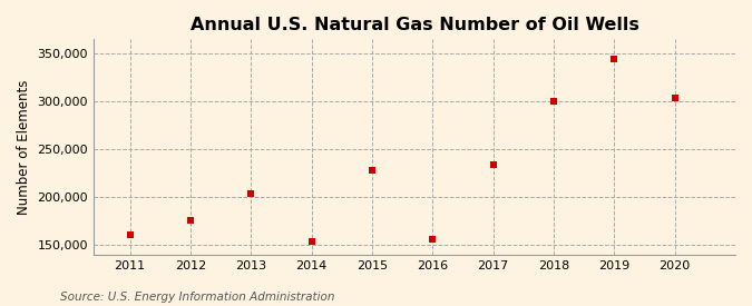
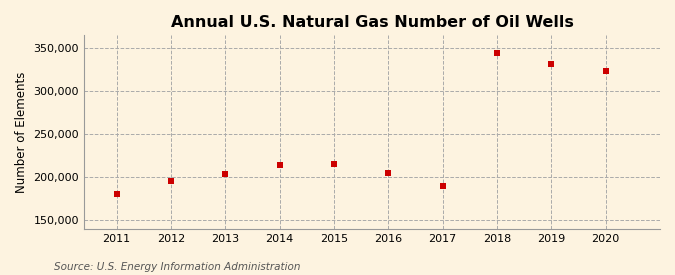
2011: 160,000 -> 180,000
2012: 176,000 -> 195,000
2014: 154,000 -> 214,000
2015: 228,000 -> 215,000
2016: 156,000 -> 205,000
2017: 234,000 -> 190,000
2018: 300,000 -> 345,000
2019: 344,000 -> 332,000
2020: 304,000 -> 324,000
